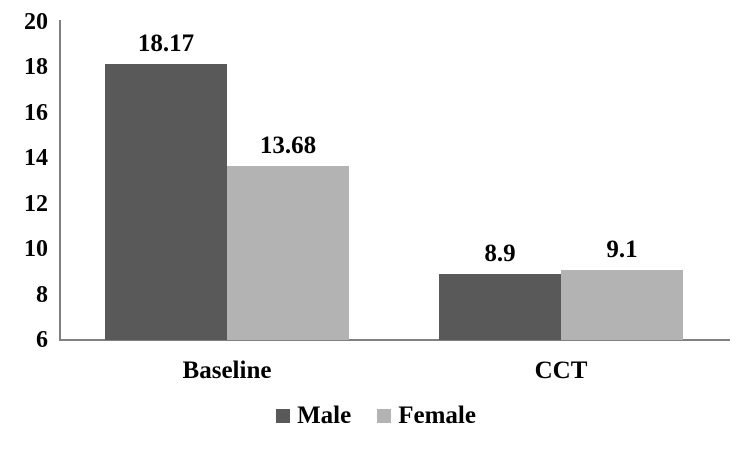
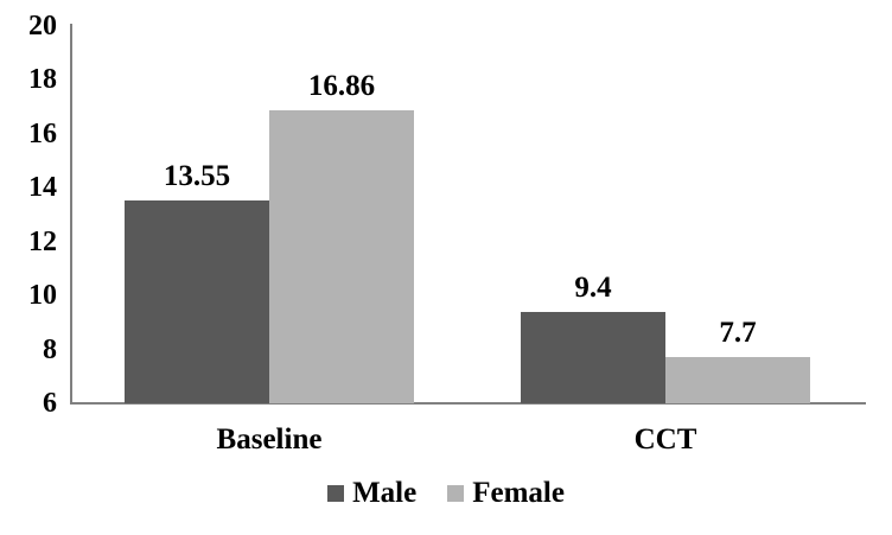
Male/Baseline: 18.17 -> 13.55
Female/Baseline: 13.68 -> 16.86
Male/CCT: 8.9 -> 9.4
Female/CCT: 9.1 -> 7.7
